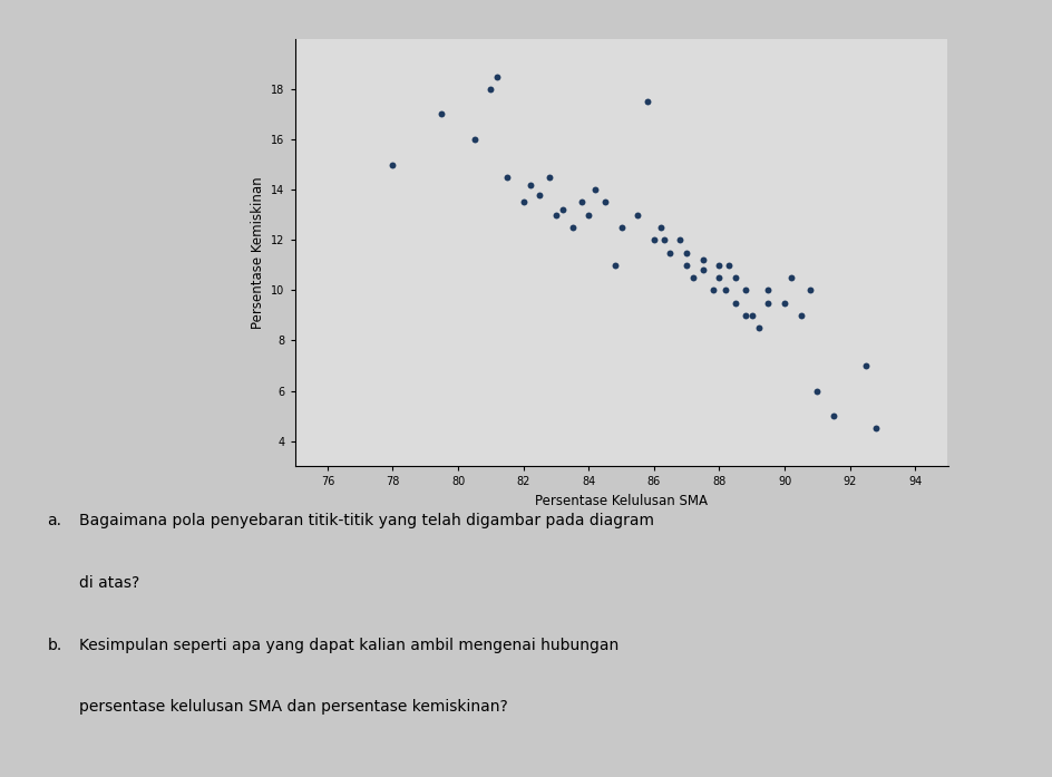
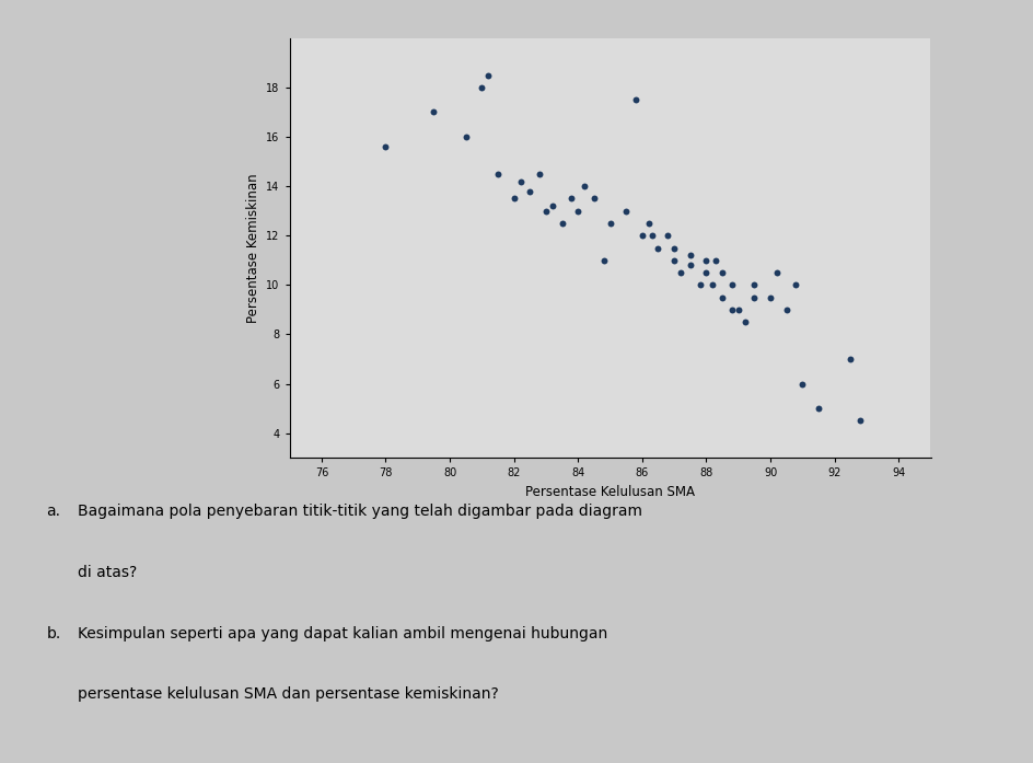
78: 15.0 -> 15.6
